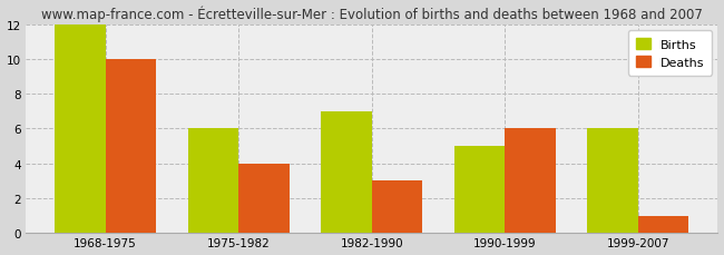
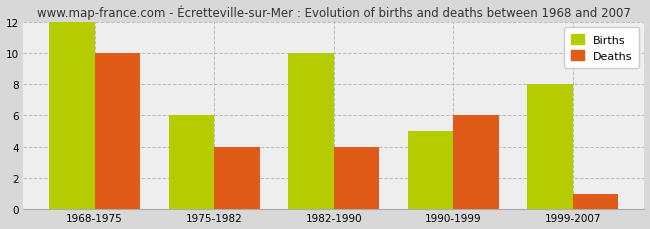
Births/1982-1990: 7 -> 10
Deaths/1982-1990: 3 -> 4
Births/1999-2007: 6 -> 8
